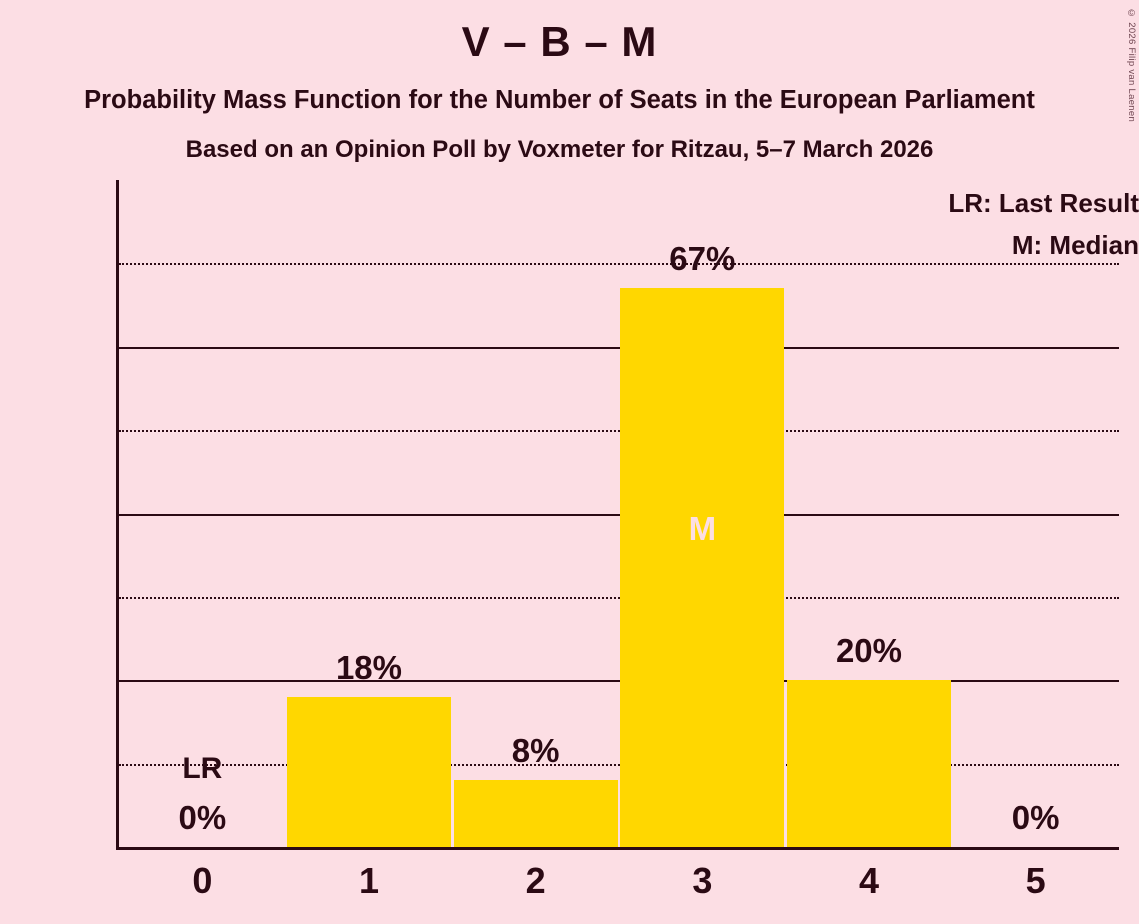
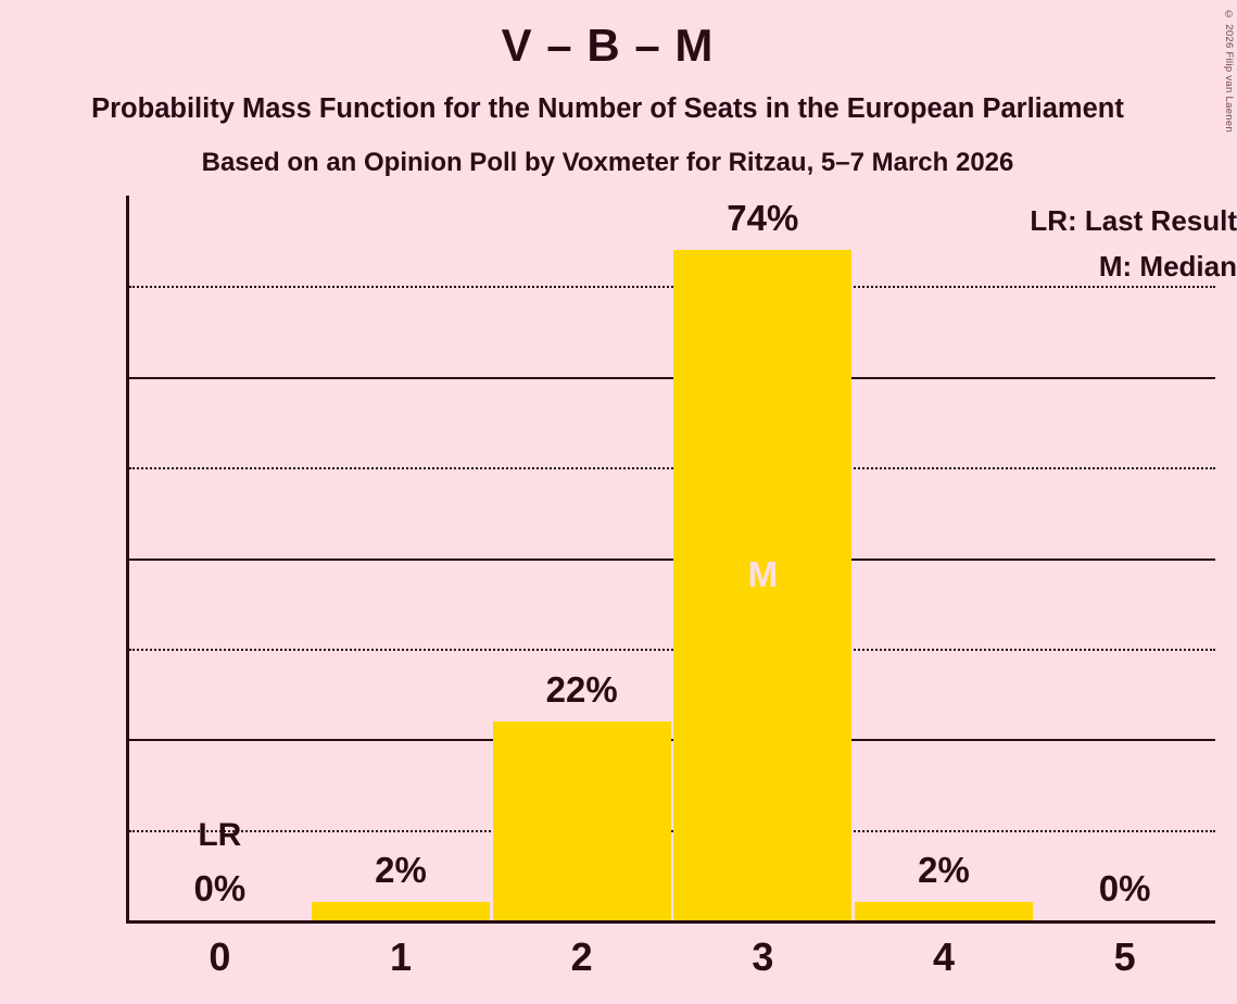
1: 18% -> 2%
2: 8% -> 22%
3: 67% -> 74%
4: 20% -> 2%
